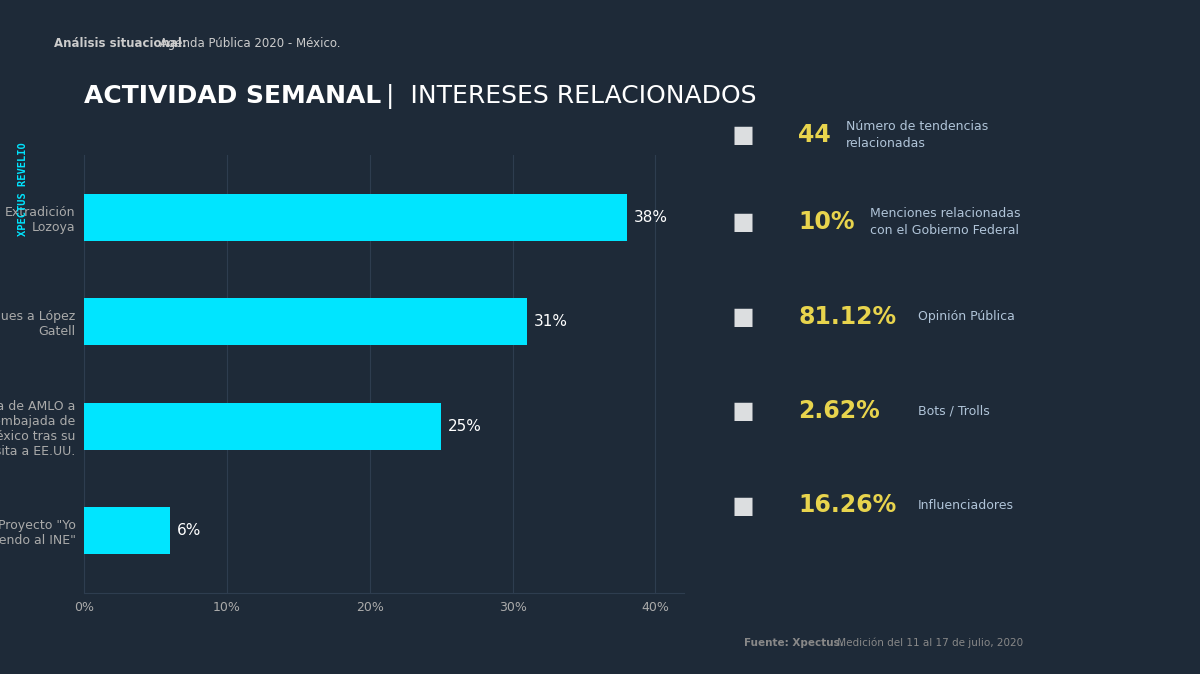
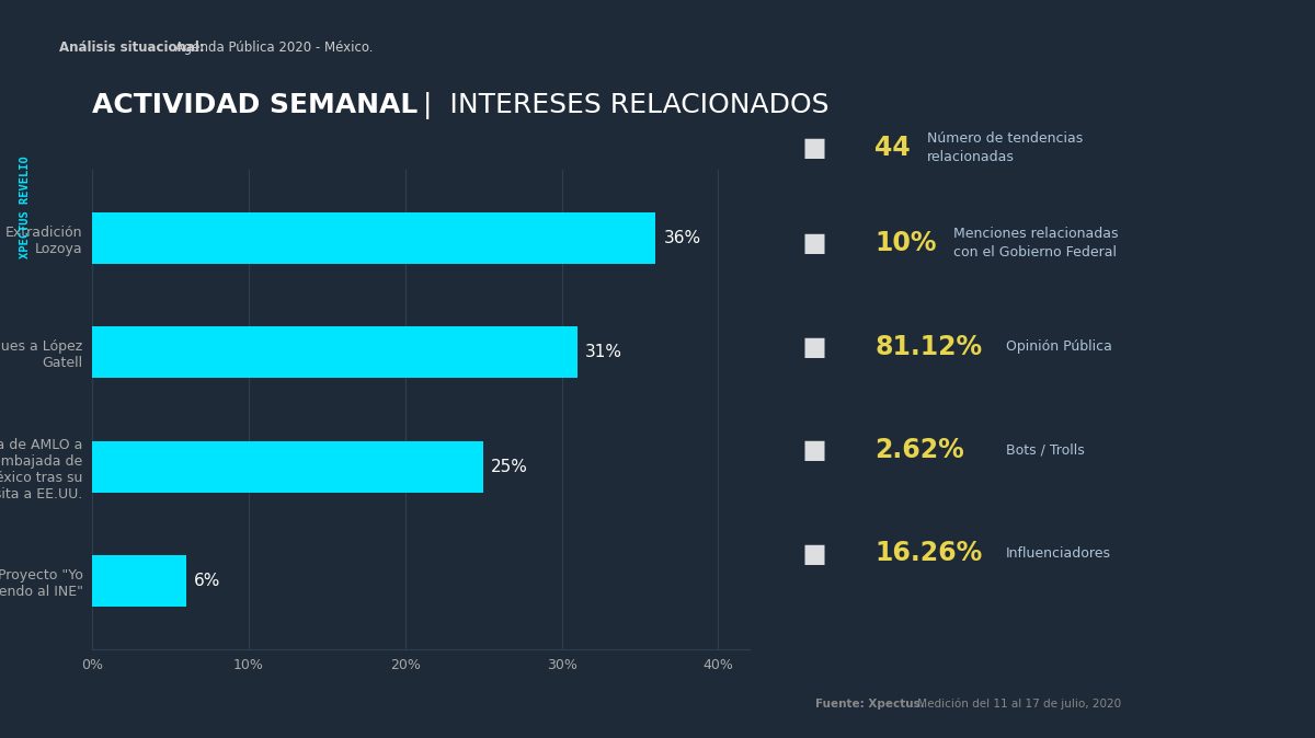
Extradición Lozoya: 38% -> 36%
